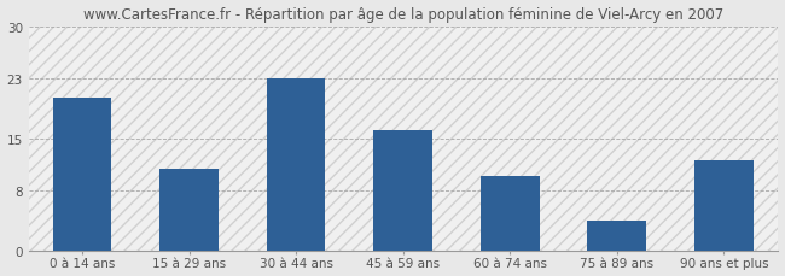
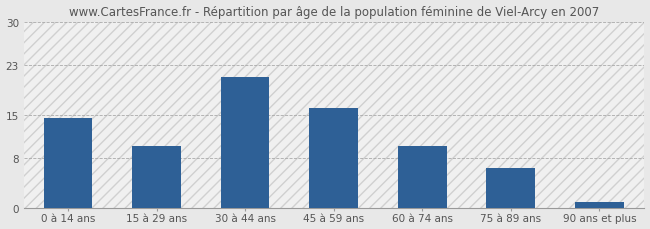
0 à 14 ans: 20.4 -> 14.5
15 à 29 ans: 11.0 -> 10.0
30 à 44 ans: 23.0 -> 21.0
75 à 89 ans: 4.0 -> 6.5
90 ans et plus: 12.0 -> 1.0
